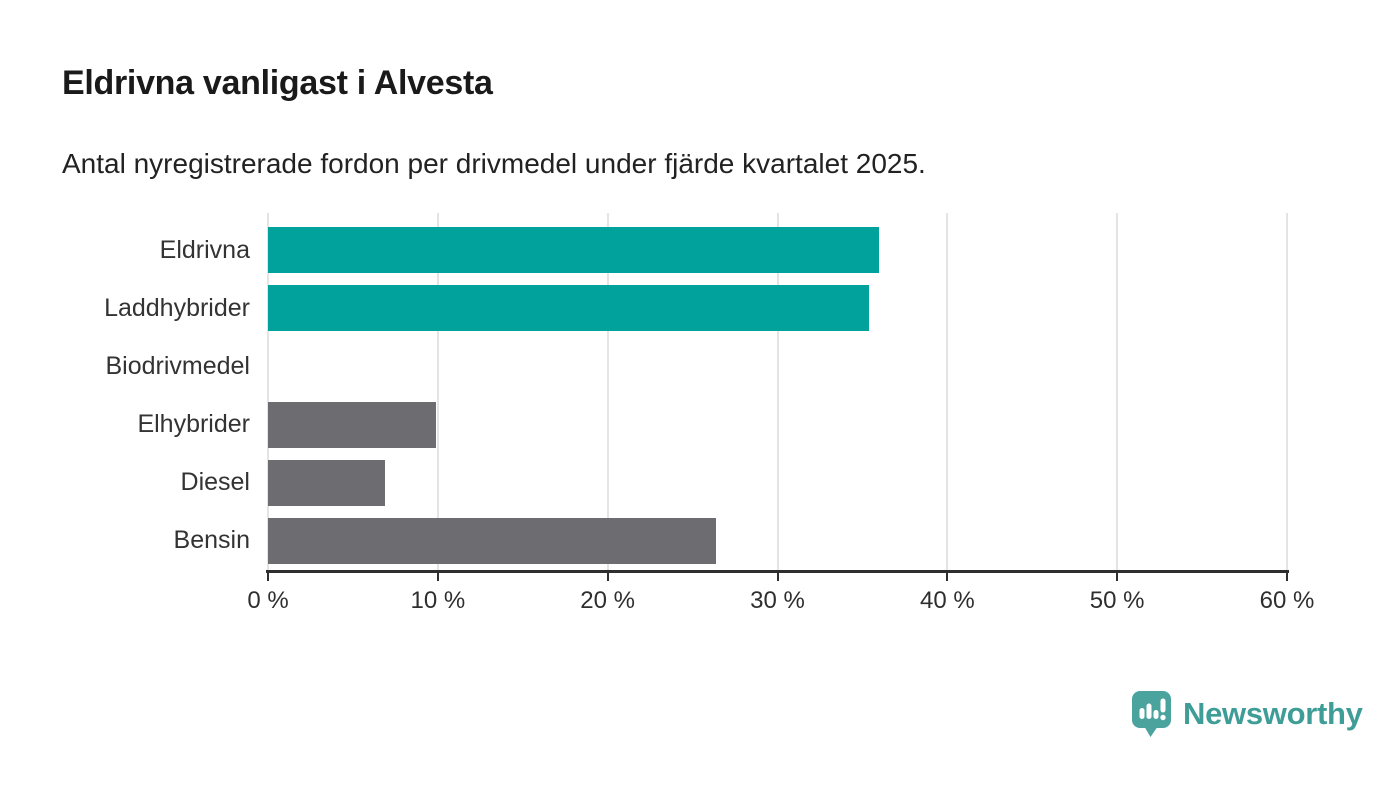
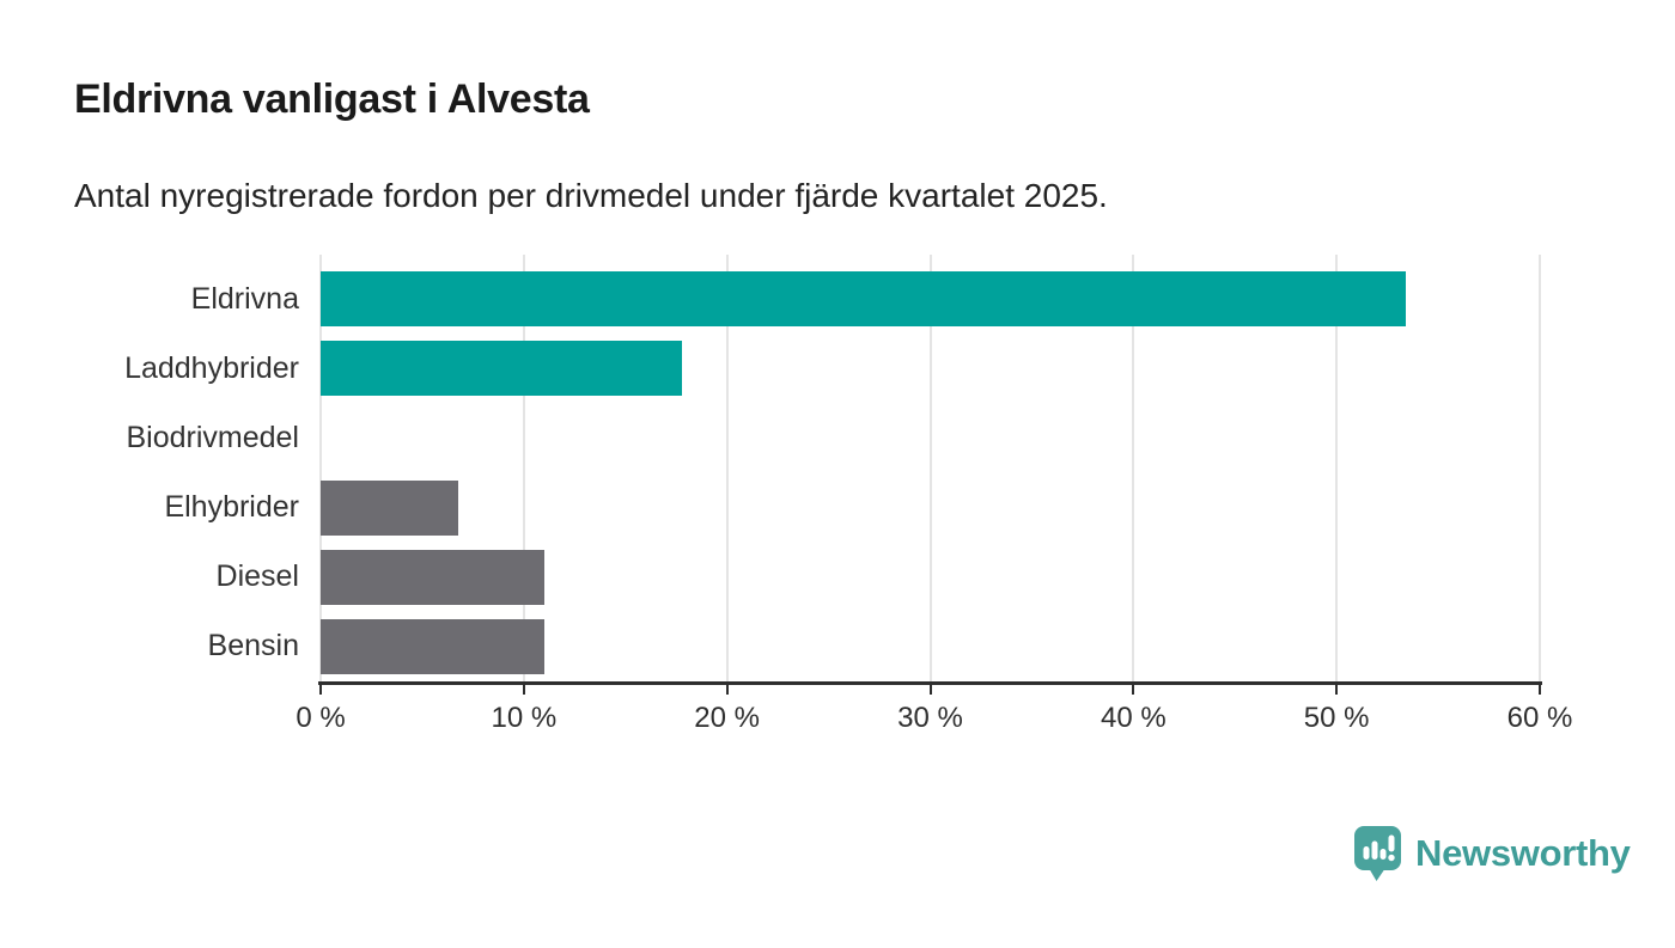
Eldrivna: 36.0% -> 53.4%
Laddhybrider: 35.4% -> 17.8%
Elhybrider: 9.9% -> 6.8%
Diesel: 6.9% -> 11.0%
Bensin: 26.4% -> 11.0%
